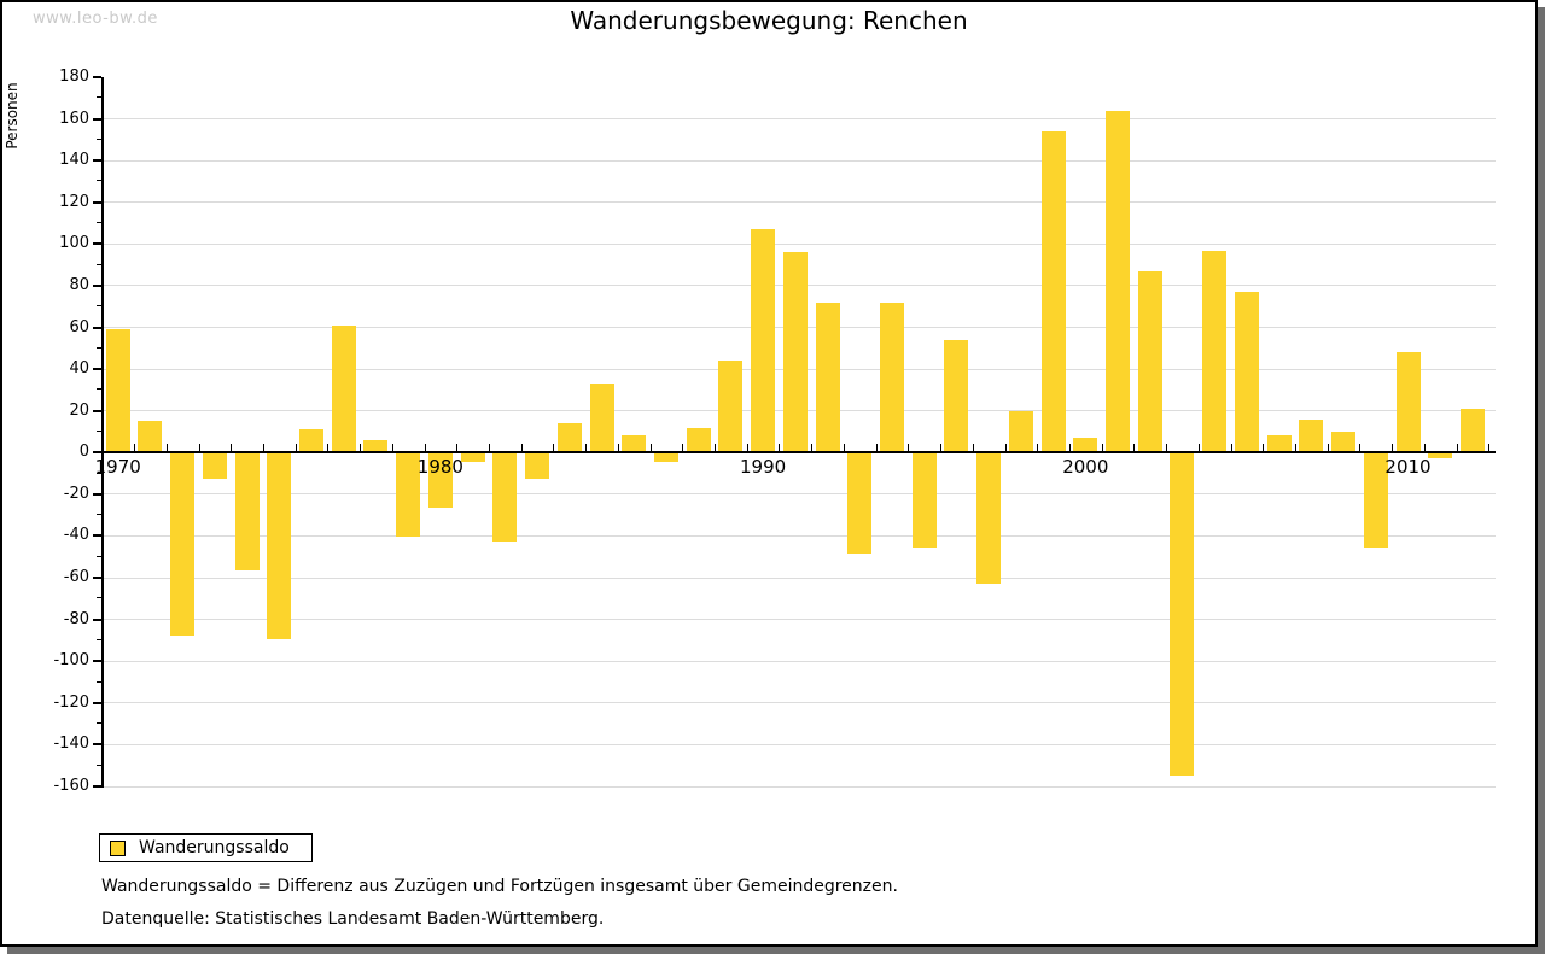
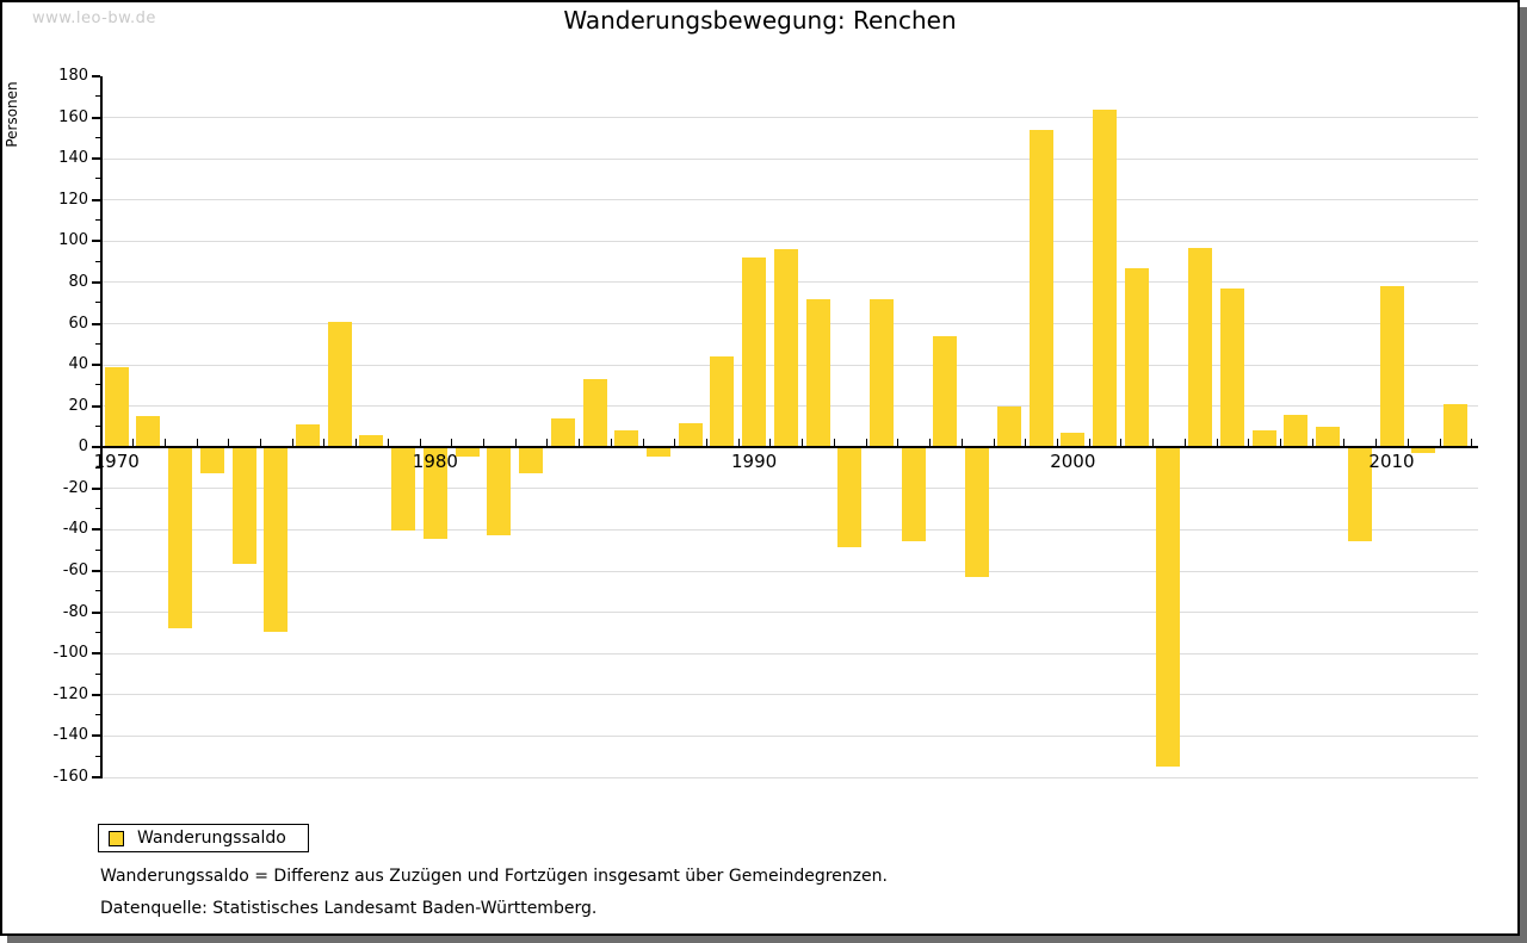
1970: 59 -> 39
1980: -26 -> -44
1990: 107 -> 92
2010: 48 -> 78
